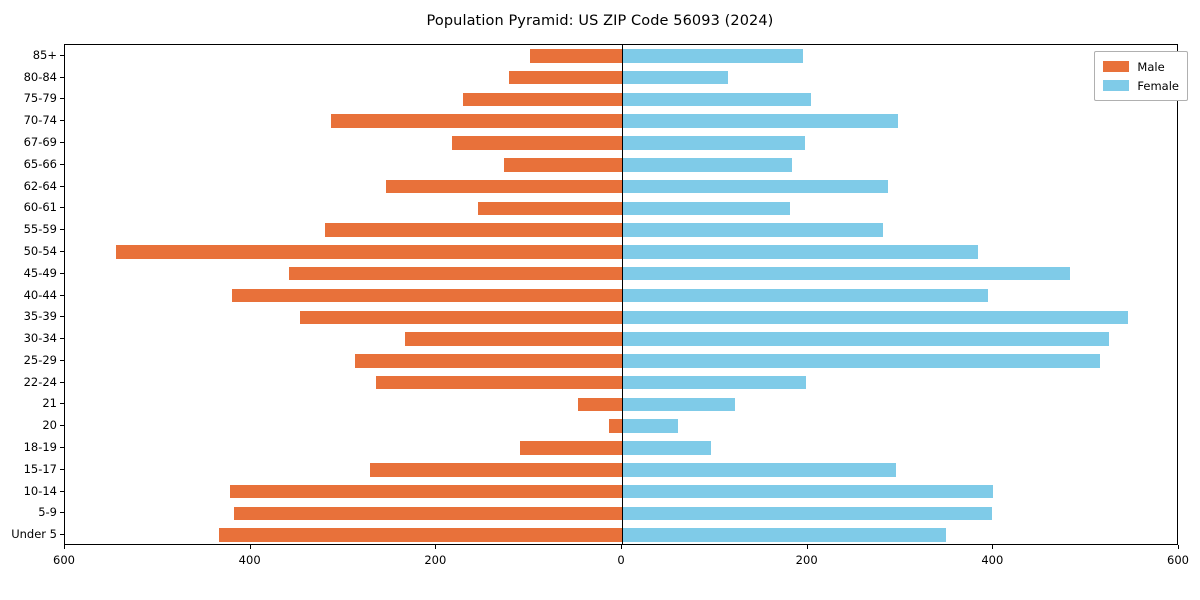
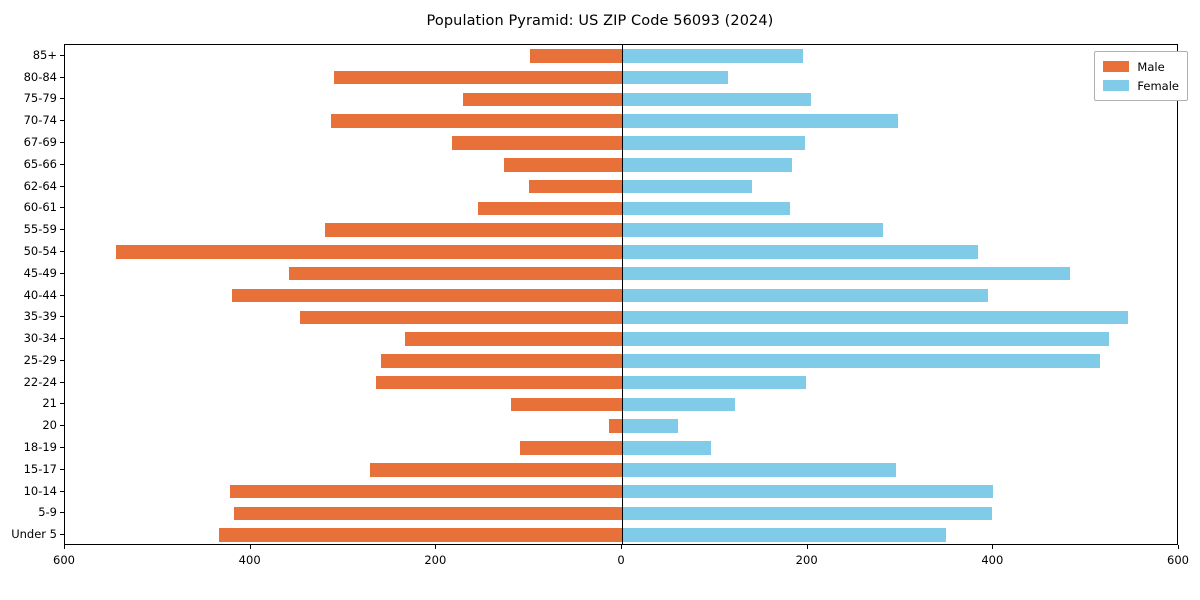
Male/21: 50 -> 120
Male/25-29: 290 -> 260
Male/62-64: 250 -> 100
Female/62-64: 290 -> 140
Male/80-84: 120 -> 310
